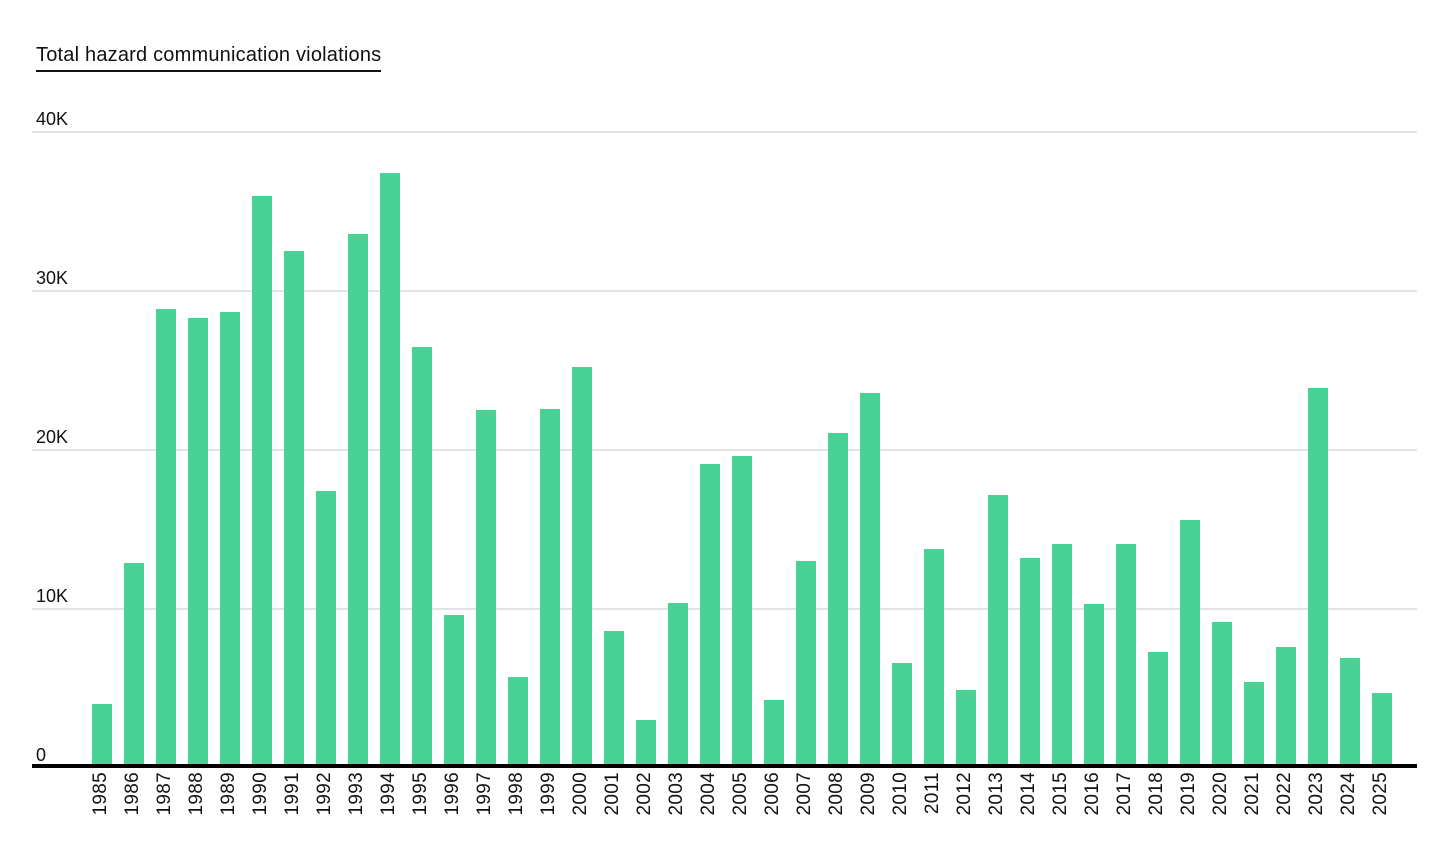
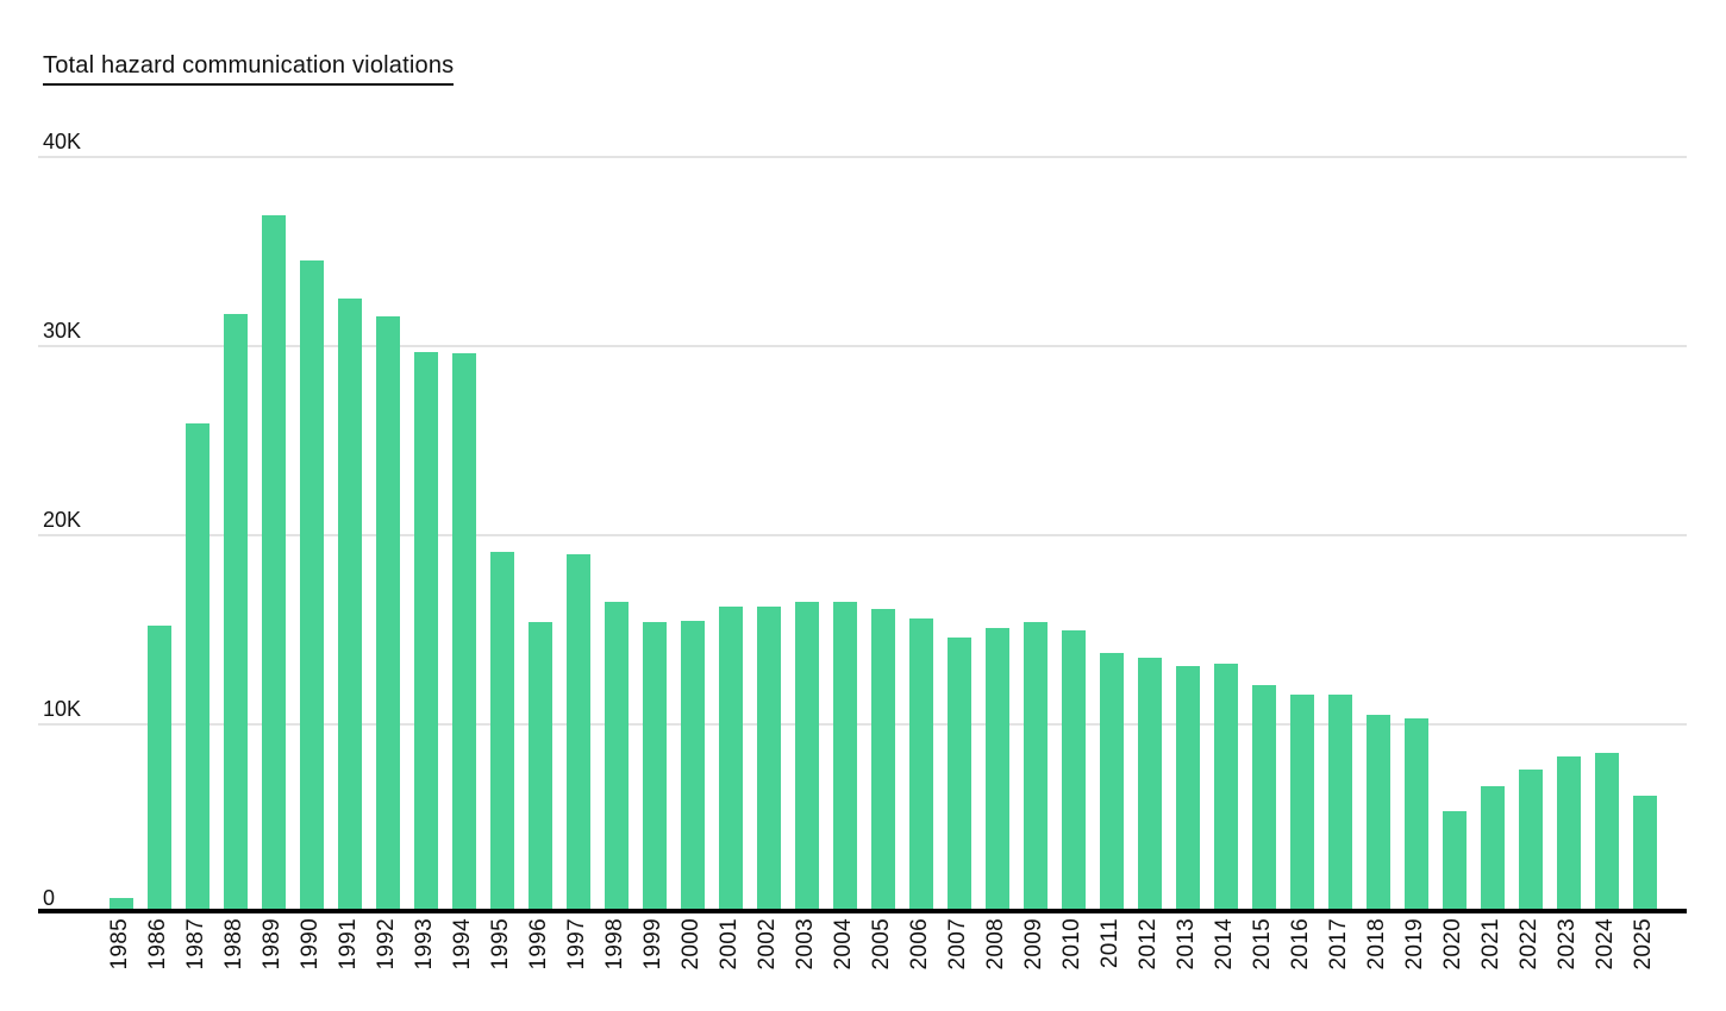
1985: 4.0K -> 0.8K
1986: 12.9K -> 15.2K
1987: 28.9K -> 25.9K
1988: 28.3K -> 31.7K
1989: 28.7K -> 36.9K
1990: 36.0K -> 34.5K
1992: 17.4K -> 31.6K
1993: 33.6K -> 29.7K
1994: 37.4K -> 29.6K
1995: 26.5K -> 19.1K
1996: 9.6K -> 15.4K
1997: 22.5K -> 19.0K
1998: 5.7K -> 16.5K
1999: 22.6K -> 15.4K
2000: 25.2K -> 15.5K
2001: 8.6K -> 16.2K
2002: 3.0K -> 16.2K
2003: 10.4K -> 16.5K
2004: 19.1K -> 16.5K
2005: 19.6K -> 16.1K
2006: 4.3K -> 15.6K
2007: 13.0K -> 14.6K
2008: 21.1K -> 15.1K
2009: 23.6K -> 15.4K
2010: 6.6K -> 15.0K
2012: 4.9K -> 13.5K
2013: 17.2K -> 13.1K
2015: 14.1K -> 12.1K
2016: 10.3K -> 11.6K
2017: 14.1K -> 11.6K
2018: 7.3K -> 10.5K
2019: 15.6K -> 10.3K
2020: 9.2K -> 5.4K
2021: 5.4K -> 6.7K
2023: 23.9K -> 8.3K
2024: 6.9K -> 8.5K
2025: 4.7K -> 6.2K
